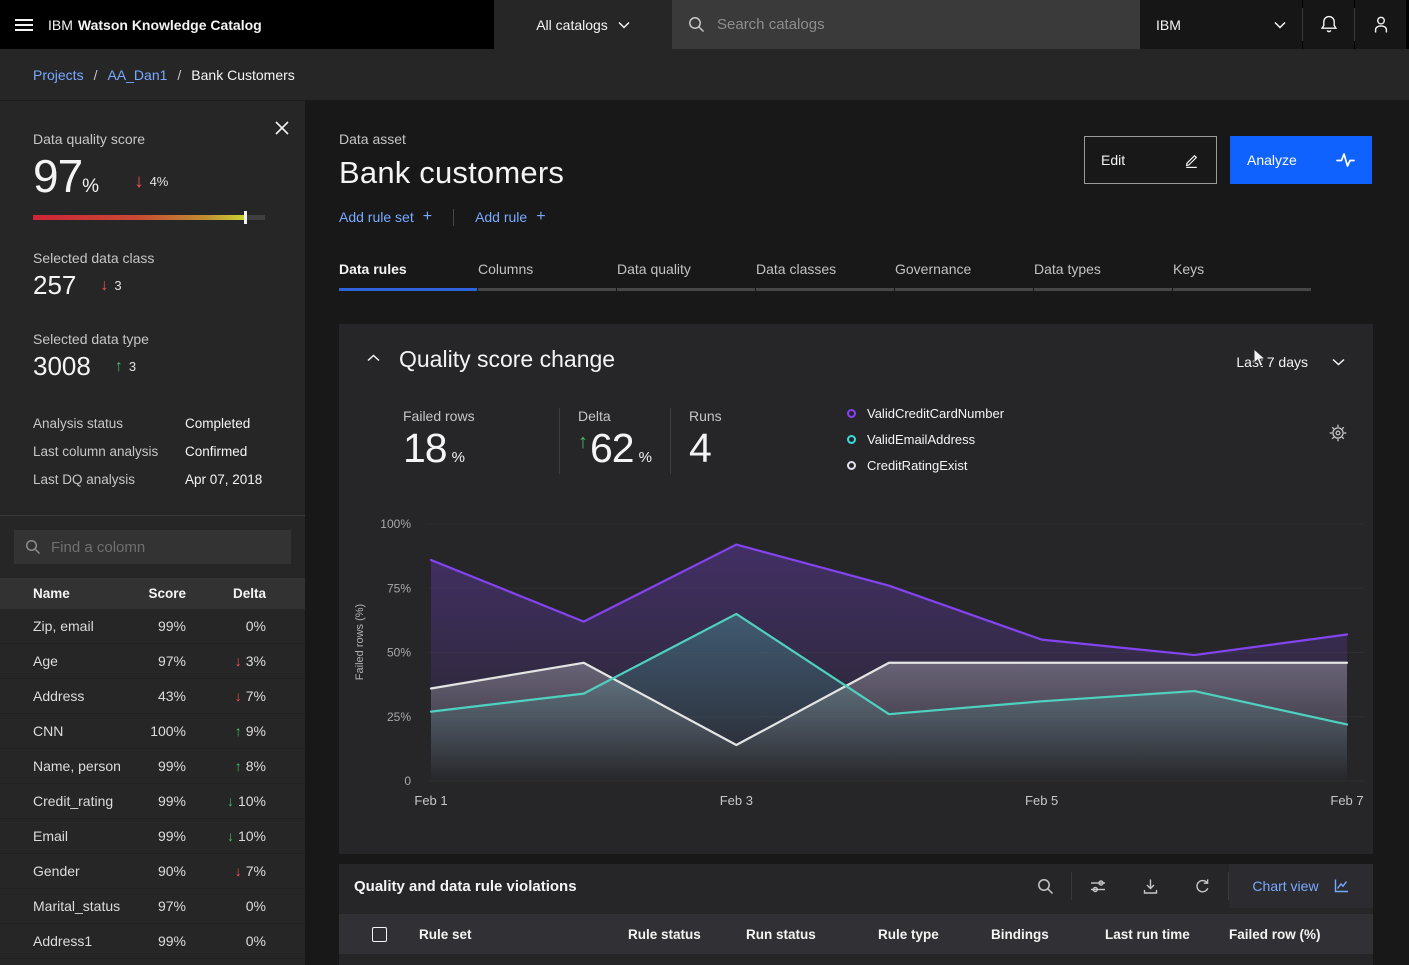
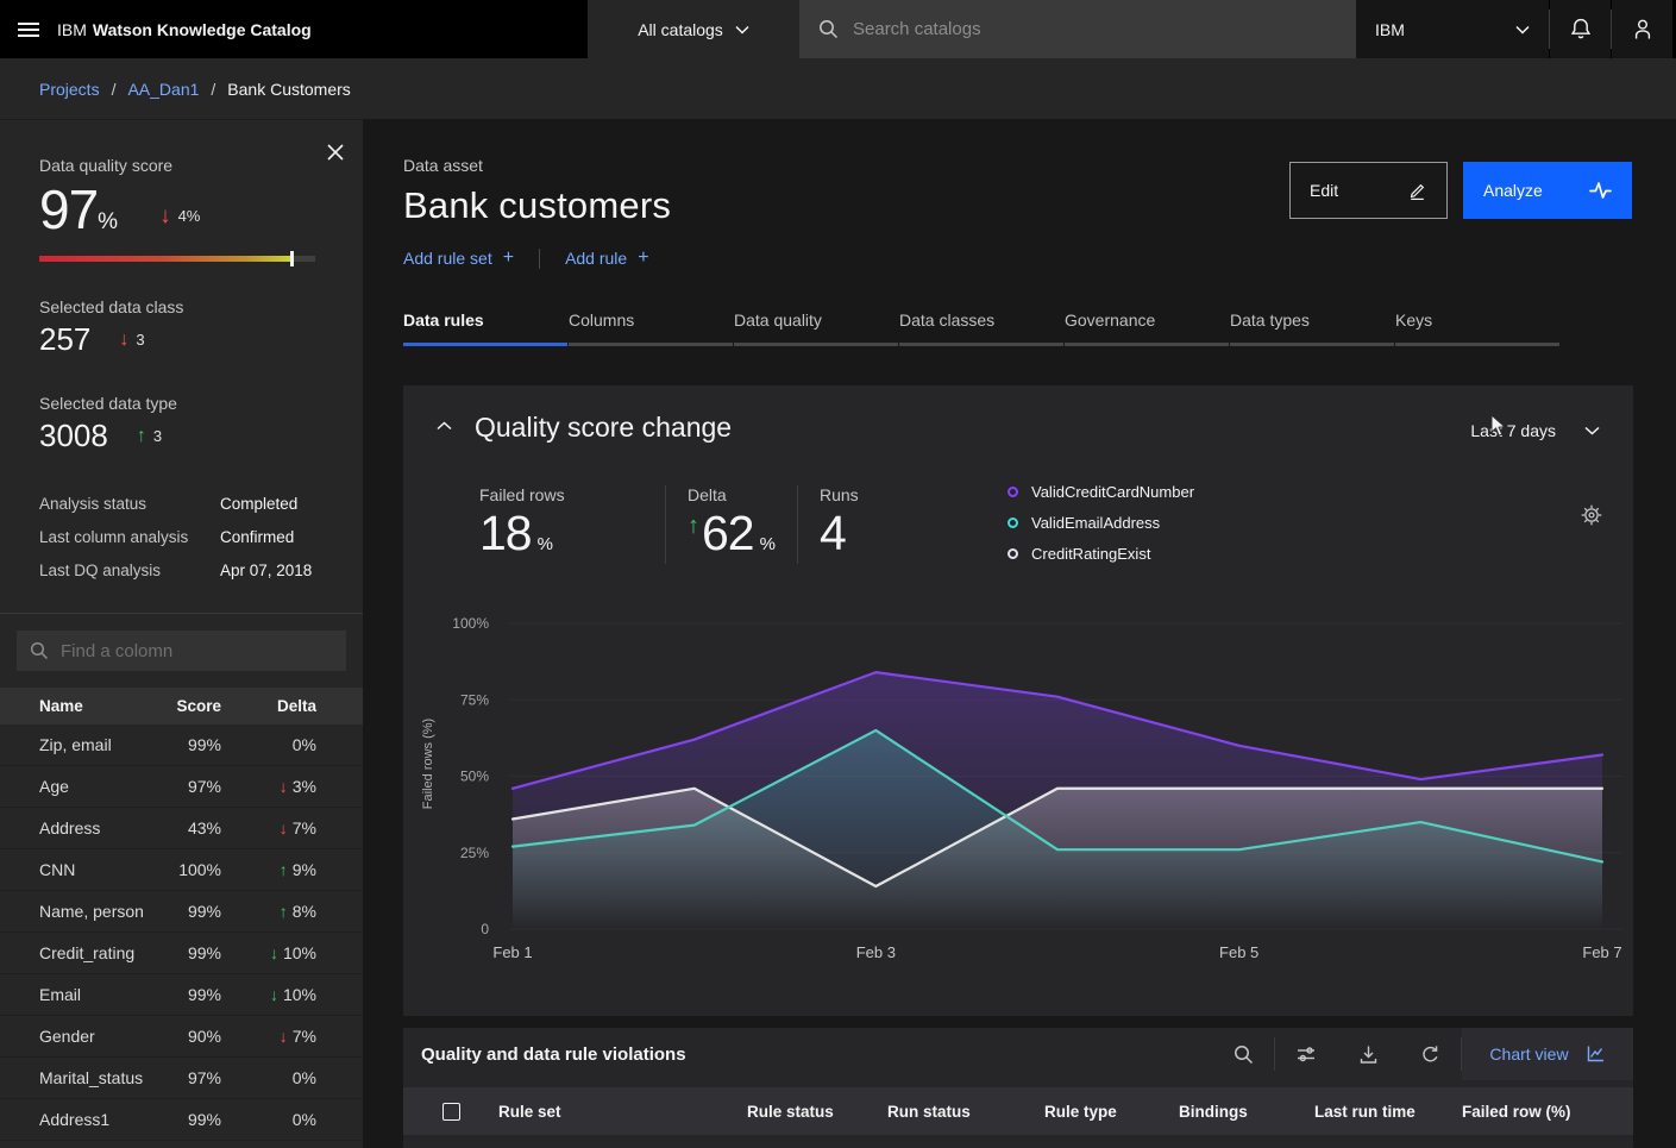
ValidCreditCardNumber/Feb 1: 86% -> 46%
ValidCreditCardNumber/Feb 3: 92% -> 84%
ValidCreditCardNumber/Feb 5: 55% -> 60%
ValidEmailAddress/Feb 5: 31% -> 26%
